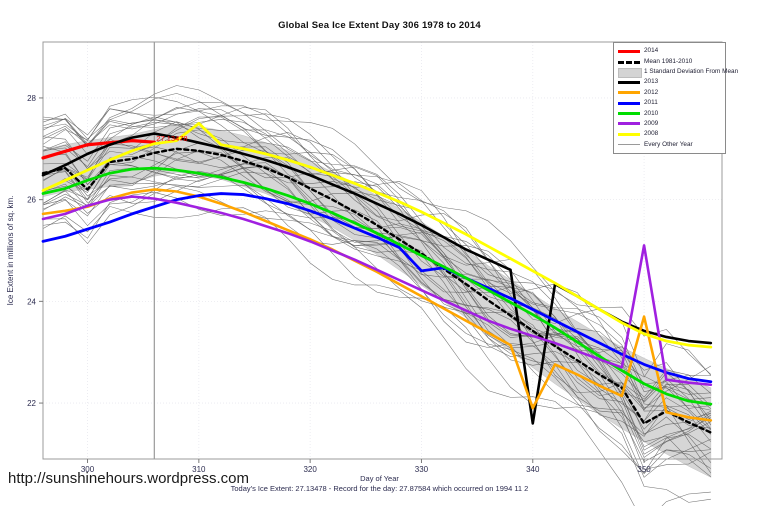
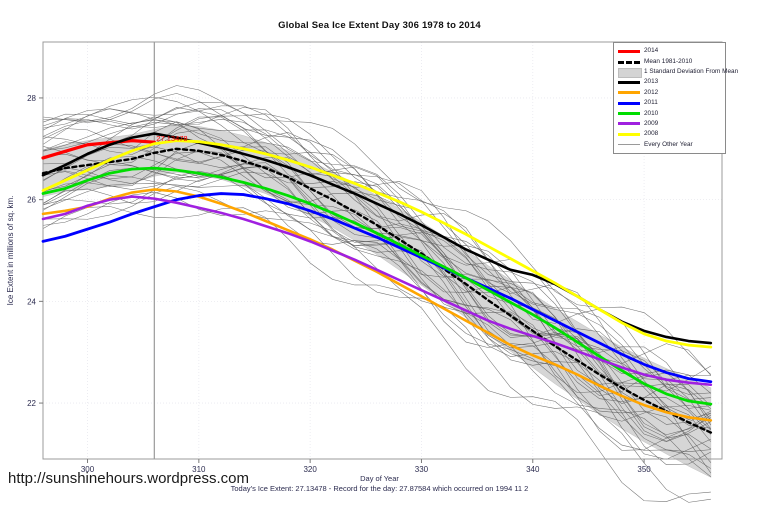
Mean 1981-2010/300: 26.2 -> 26.7
2008/310: 27.5 -> 27.1
2011/330: 24.6 -> 24.9
2013/340: 21.6 -> 24.5
2012/340: 21.9 -> 22.9
Mean 1981-2010/350: 21.6 -> 22.1
2012/350: 23.7 -> 22.0
2009/350: 25.1 -> 22.6
